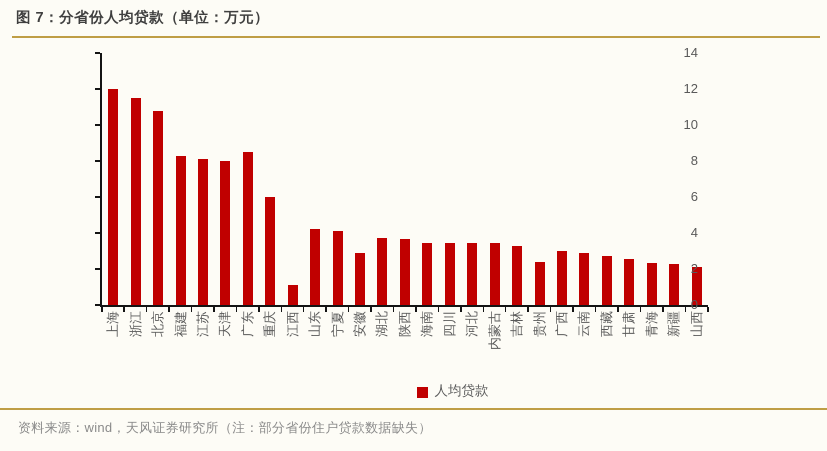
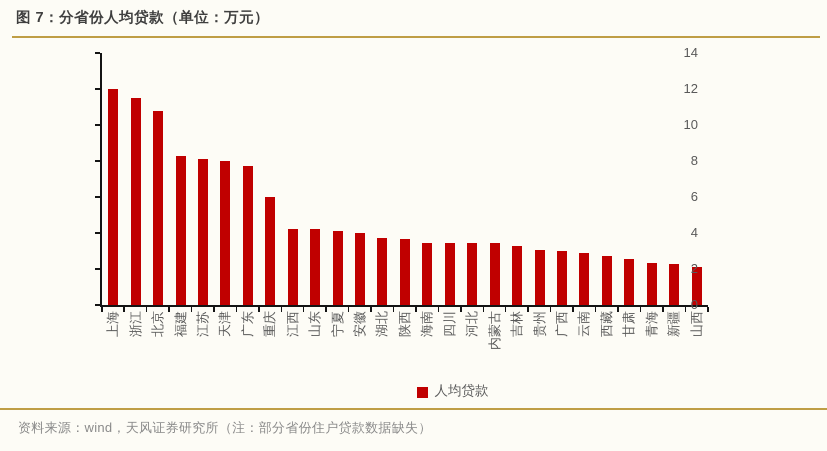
广东: 8.5 -> 7.7
江西: 1.1 -> 4.2
安徽: 2.9 -> 4.0
贵州: 2.4 -> 3.0
